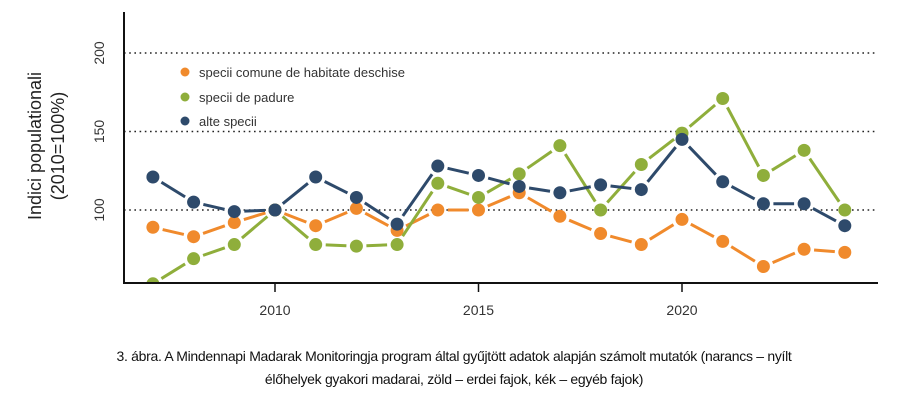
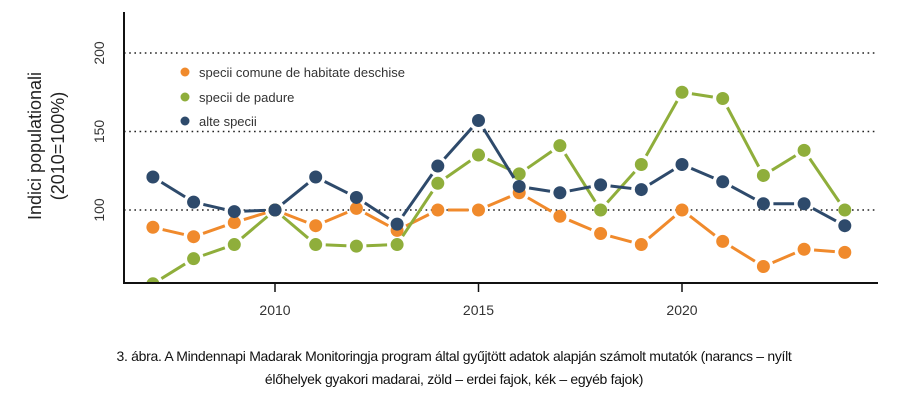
specii de padure/2015: 108 -> 135
alte specii/2015: 122 -> 157
specii comune de habitate deschise/2020: 94 -> 100
specii de padure/2020: 149 -> 175
alte specii/2020: 145 -> 129
